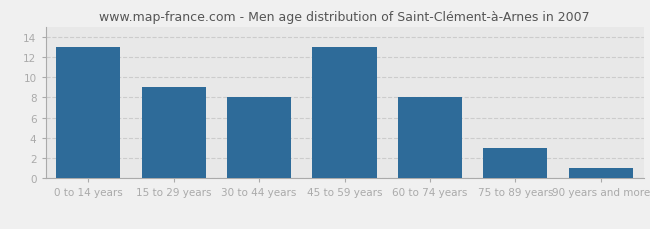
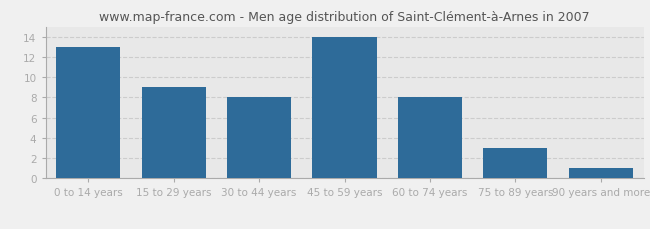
45 to 59 years: 13 -> 14
